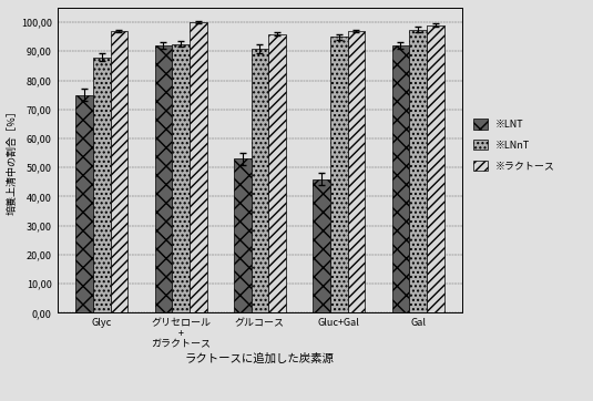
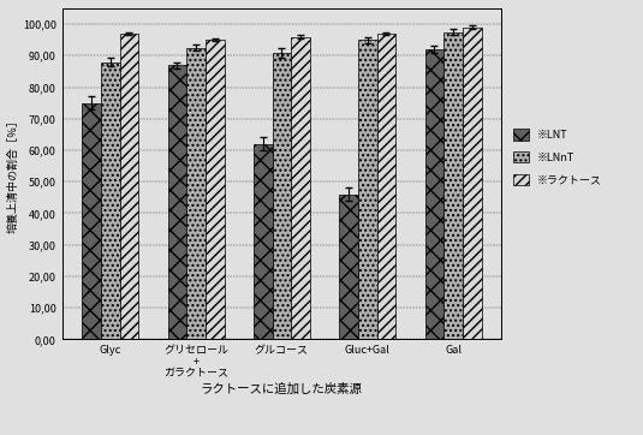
※LNT/グリセロール + ガラクトース: 92 -> 87
※ラクトース/グリセロール + ガラクトース: 100 -> 95
※LNT/グルコース: 53 -> 62
